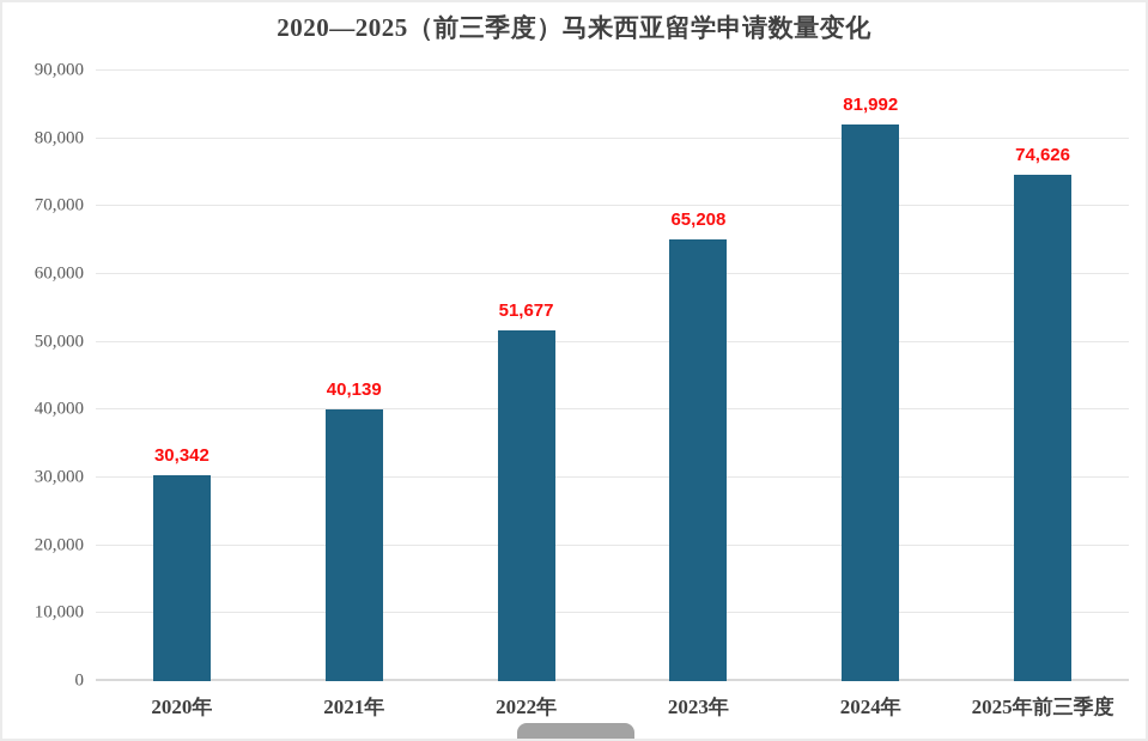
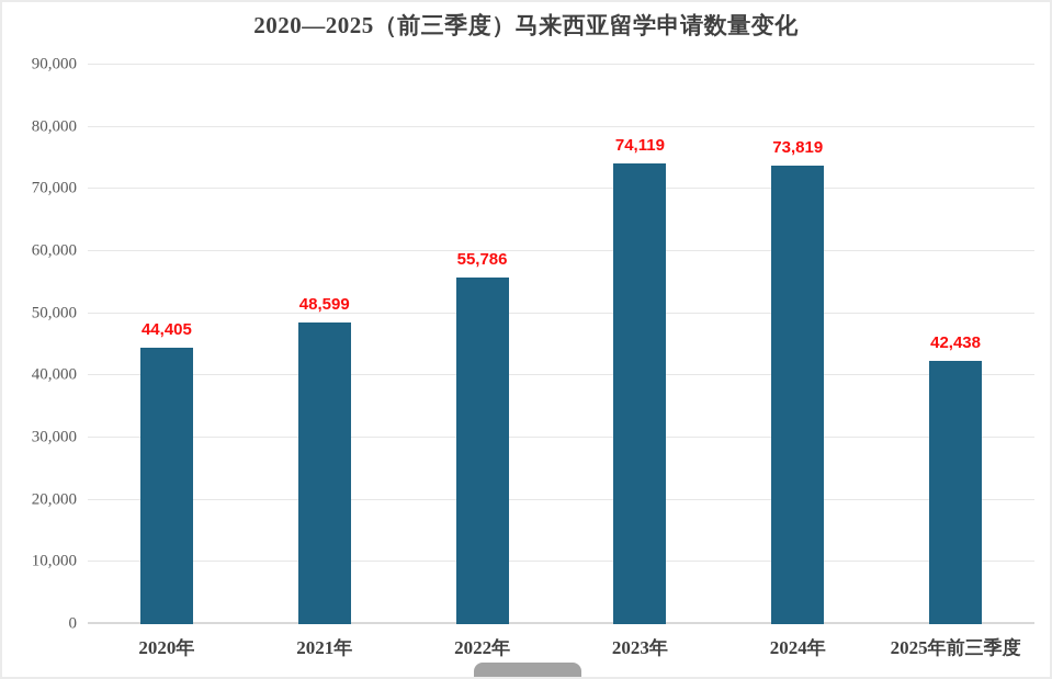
2020年: 30,342 -> 44,405
2021年: 40,139 -> 48,599
2022年: 51,677 -> 55,786
2023年: 65,208 -> 74,119
2024年: 81,992 -> 73,819
2025年前三季度: 74,626 -> 42,438
